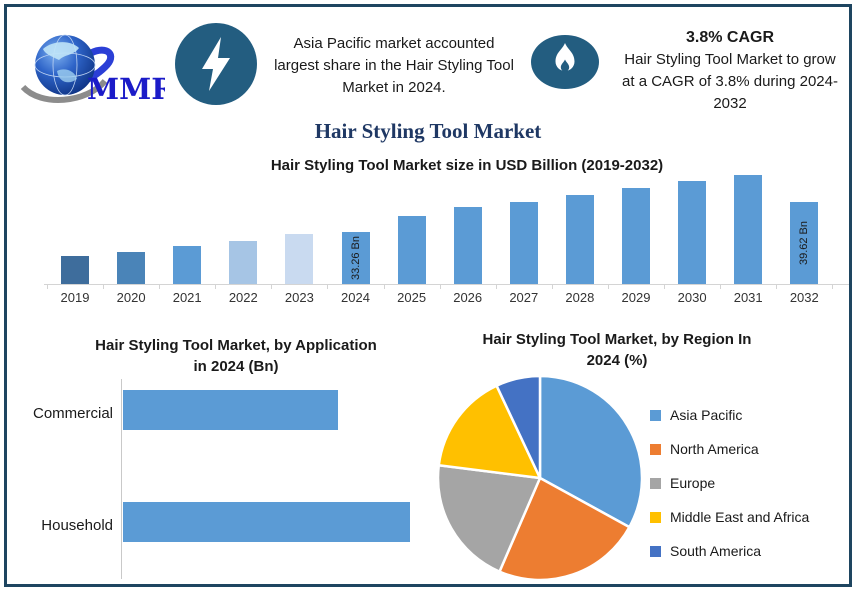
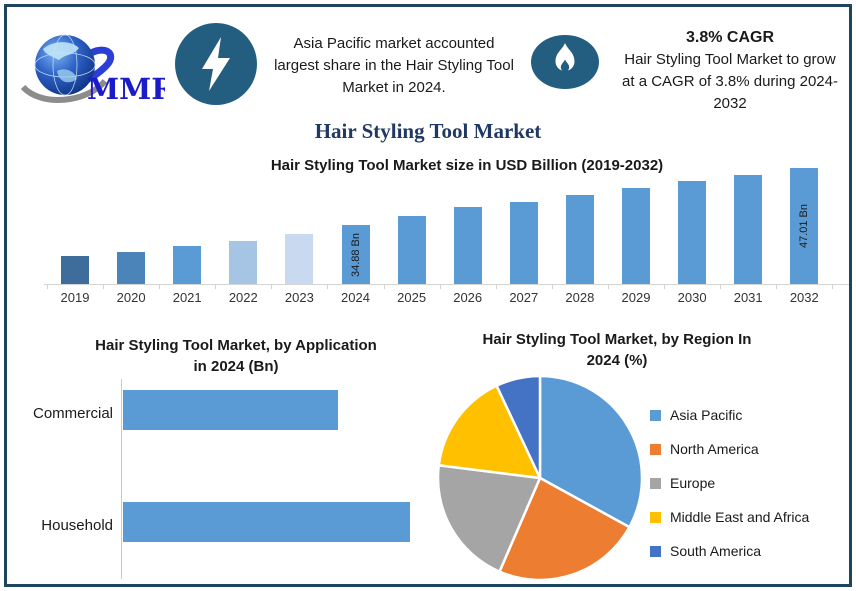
Hair Styling Tool Market size in USD Billion (2019-2032)/2024: 33.26 -> 34.88
Hair Styling Tool Market size in USD Billion (2019-2032)/2032: 39.62 -> 47.01
